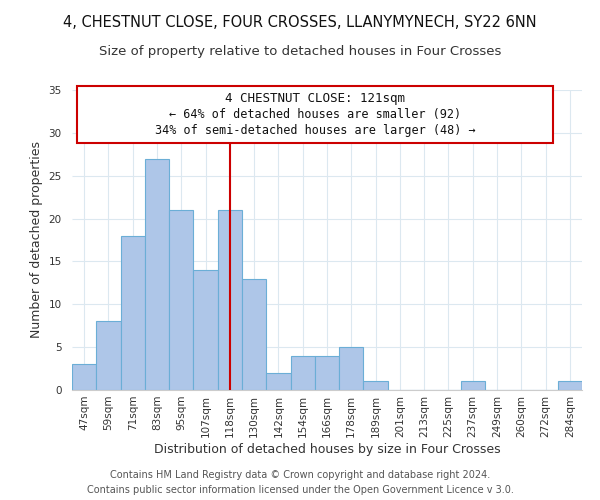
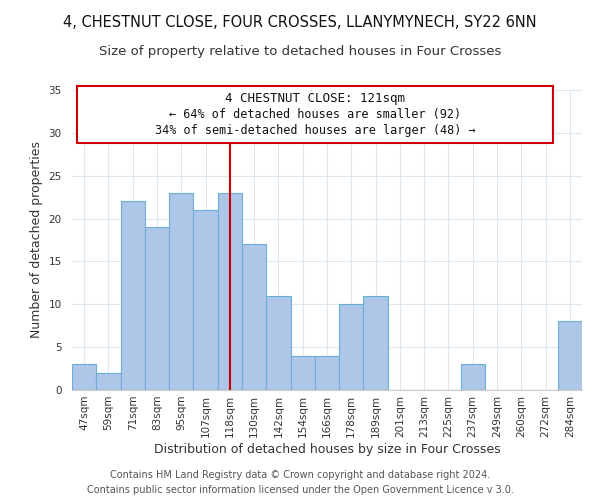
59sqm: 8 -> 2
71sqm: 18 -> 22
83sqm: 27 -> 19
95sqm: 21 -> 23
107sqm: 14 -> 21
118sqm: 21 -> 23
130sqm: 13 -> 17
142sqm: 2 -> 11
178sqm: 5 -> 10
189sqm: 1 -> 11
237sqm: 1 -> 3
284sqm: 1 -> 8
